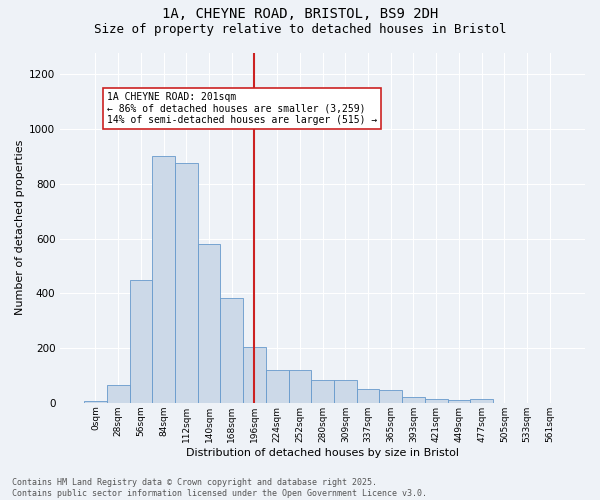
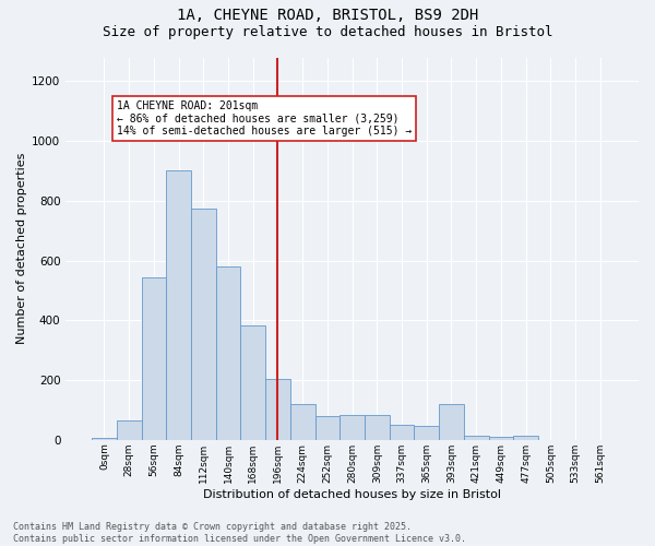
56sqm: 447 -> 545
112sqm: 875 -> 775
252sqm: 120 -> 80
393sqm: 22 -> 120
